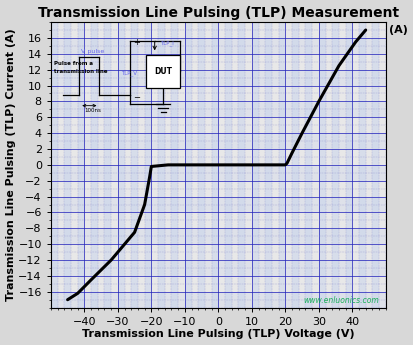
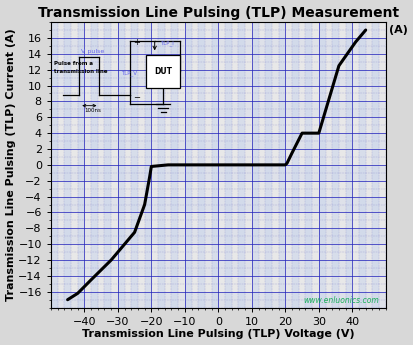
30: 8.0 -> 4.0
